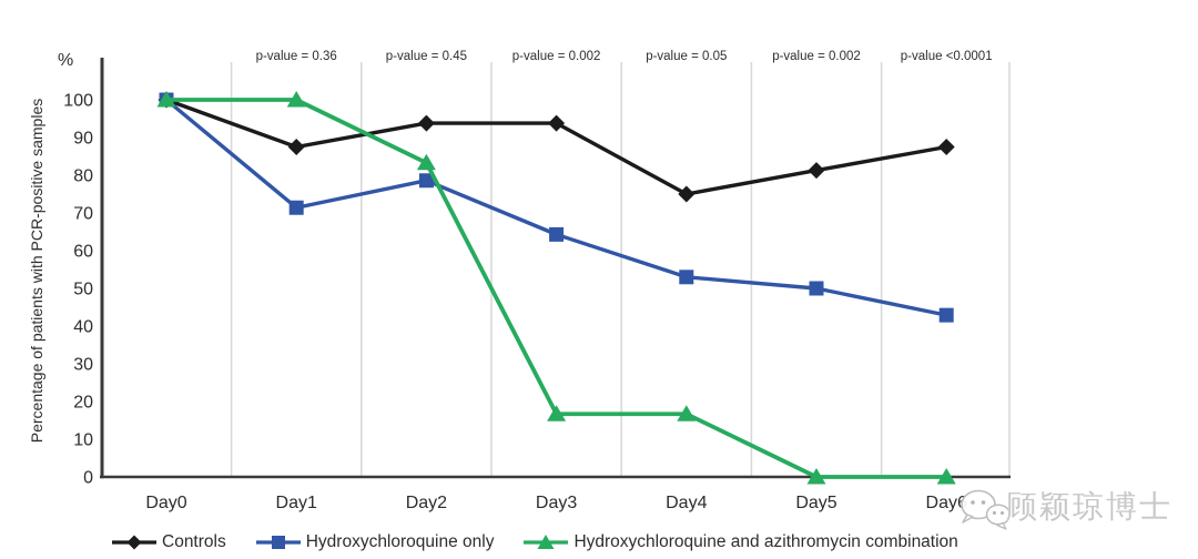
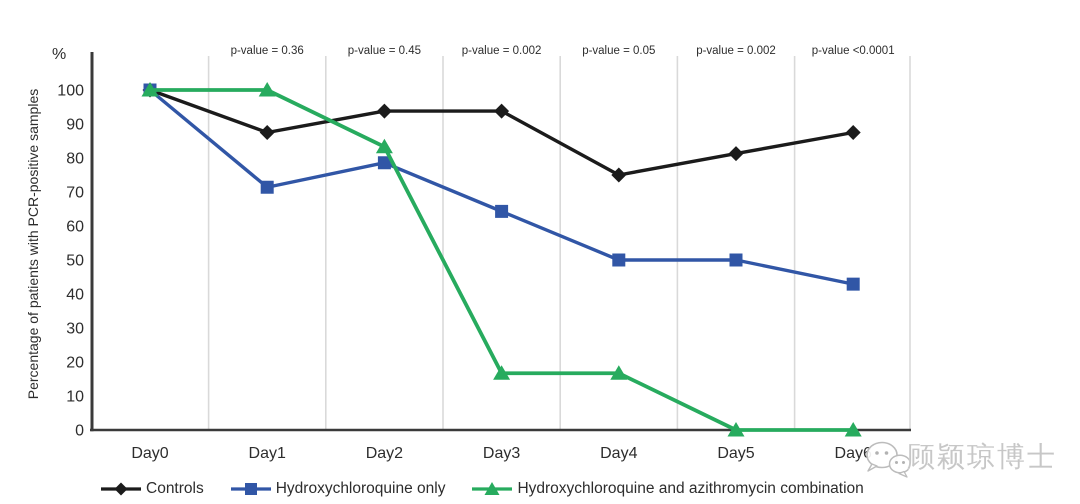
Hydroxychloroquine only/Day4: 53 -> 50
